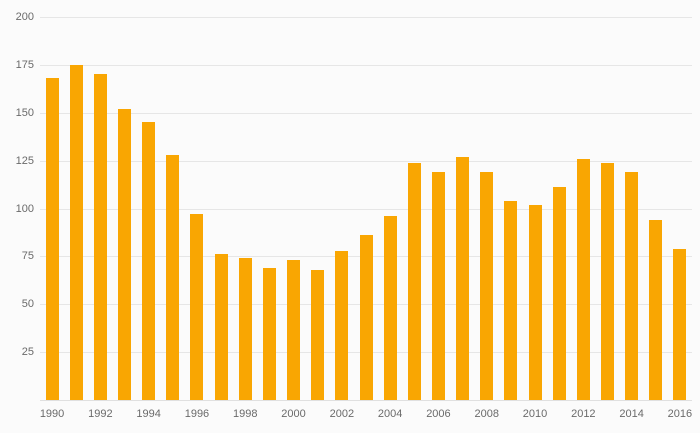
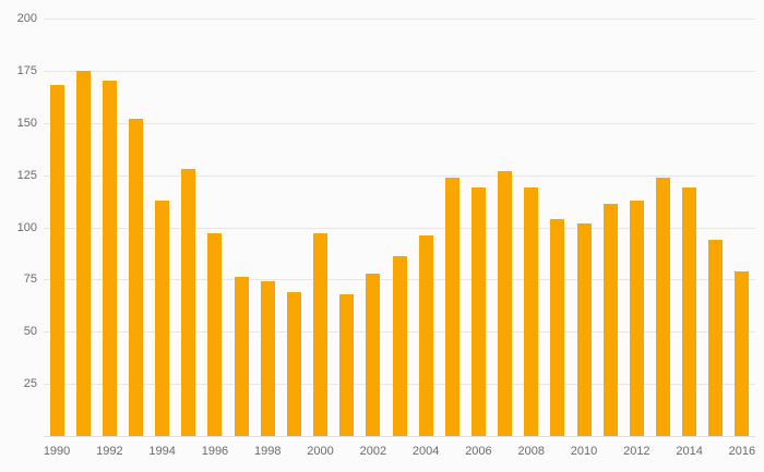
1994: 145 -> 113
2000: 73 -> 97
2012: 126 -> 113
